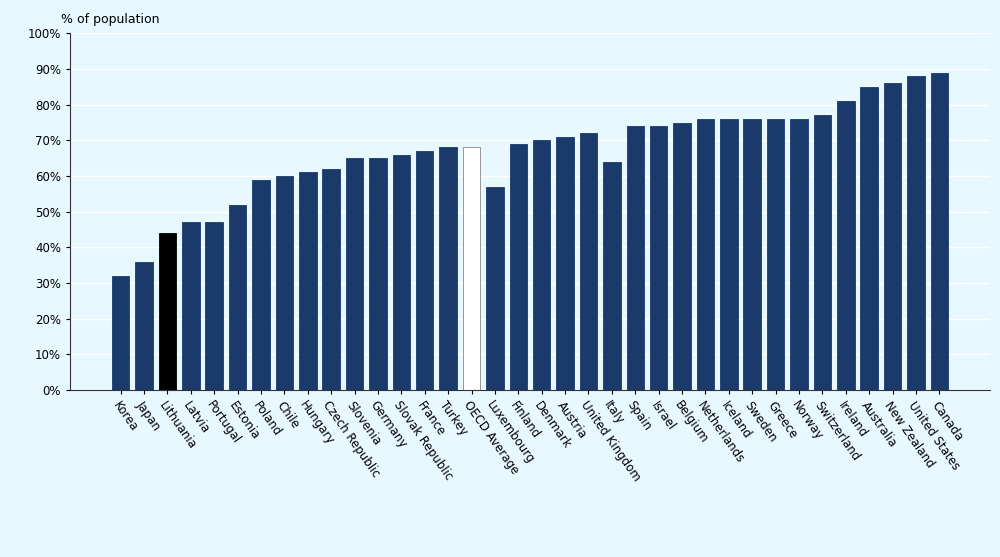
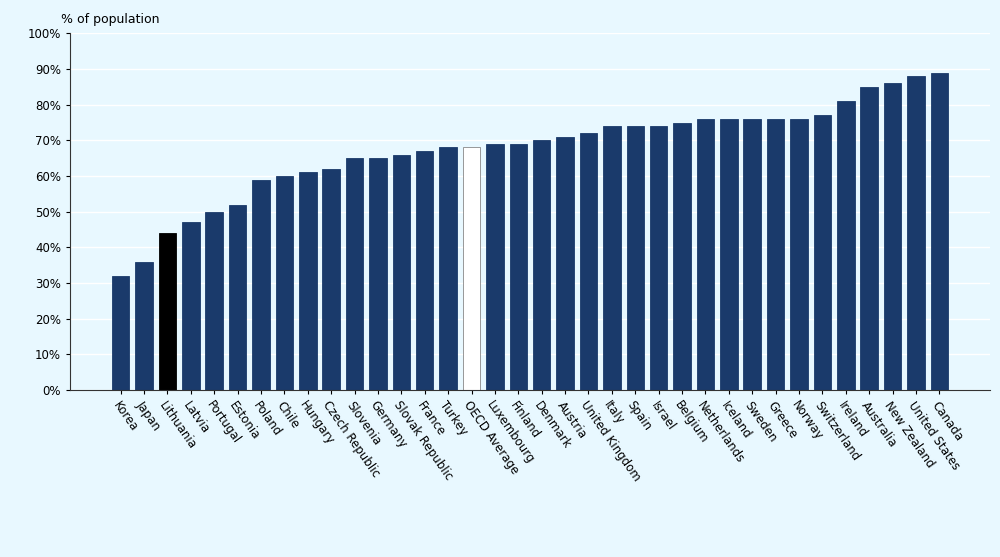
Portugal: 47% -> 50%
Luxembourg: 57% -> 69%
Italy: 64% -> 74%
